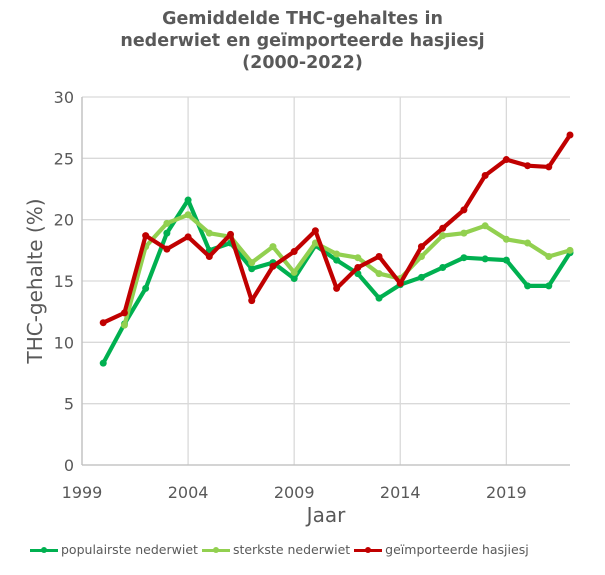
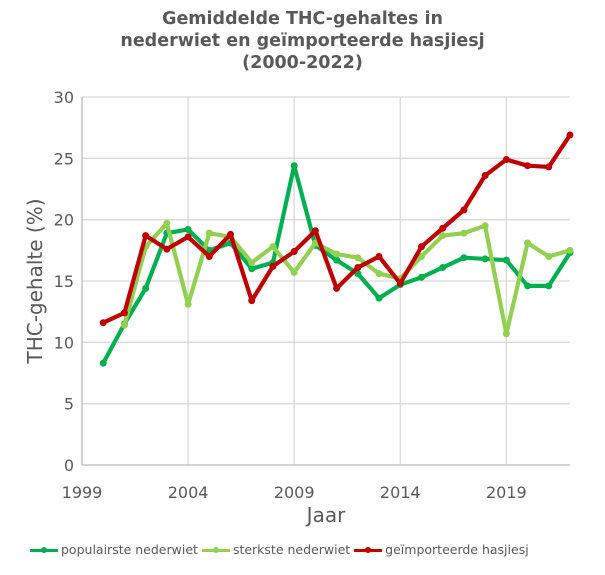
populairste nederwiet/2004: 21.6 -> 19.2
sterkste nederwiet/2004: 20.4 -> 13.1
populairste nederwiet/2009: 15.2 -> 24.4
sterkste nederwiet/2019: 18.4 -> 10.7
